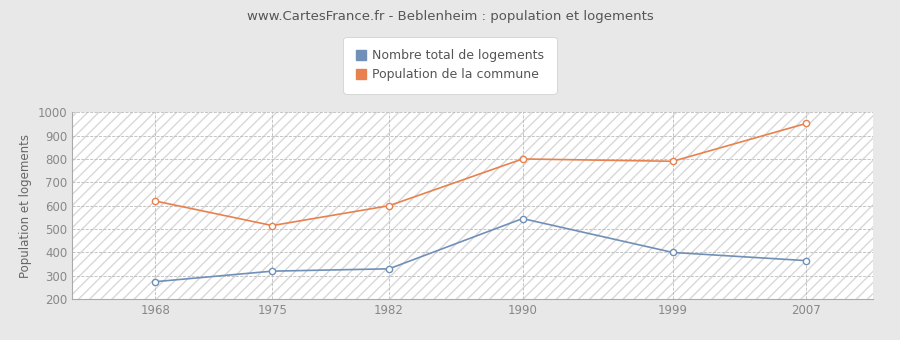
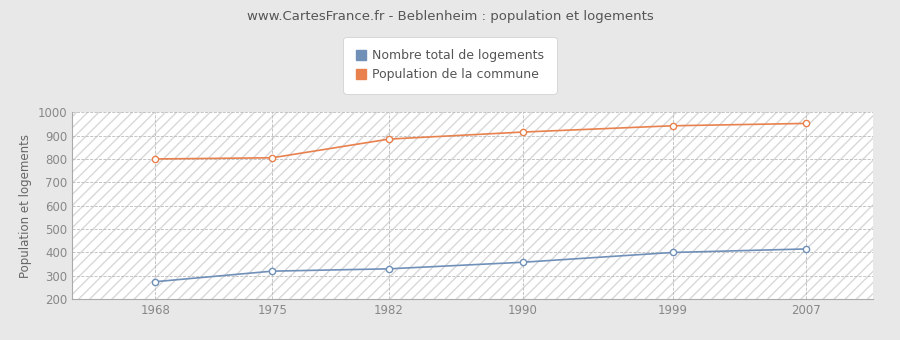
Population de la commune/1968: 620 -> 800
Population de la commune/1975: 515 -> 805
Population de la commune/1982: 600 -> 885
Nombre total de logements/1990: 545 -> 358
Population de la commune/1990: 800 -> 915
Population de la commune/1999: 790 -> 942
Nombre total de logements/2007: 365 -> 415
